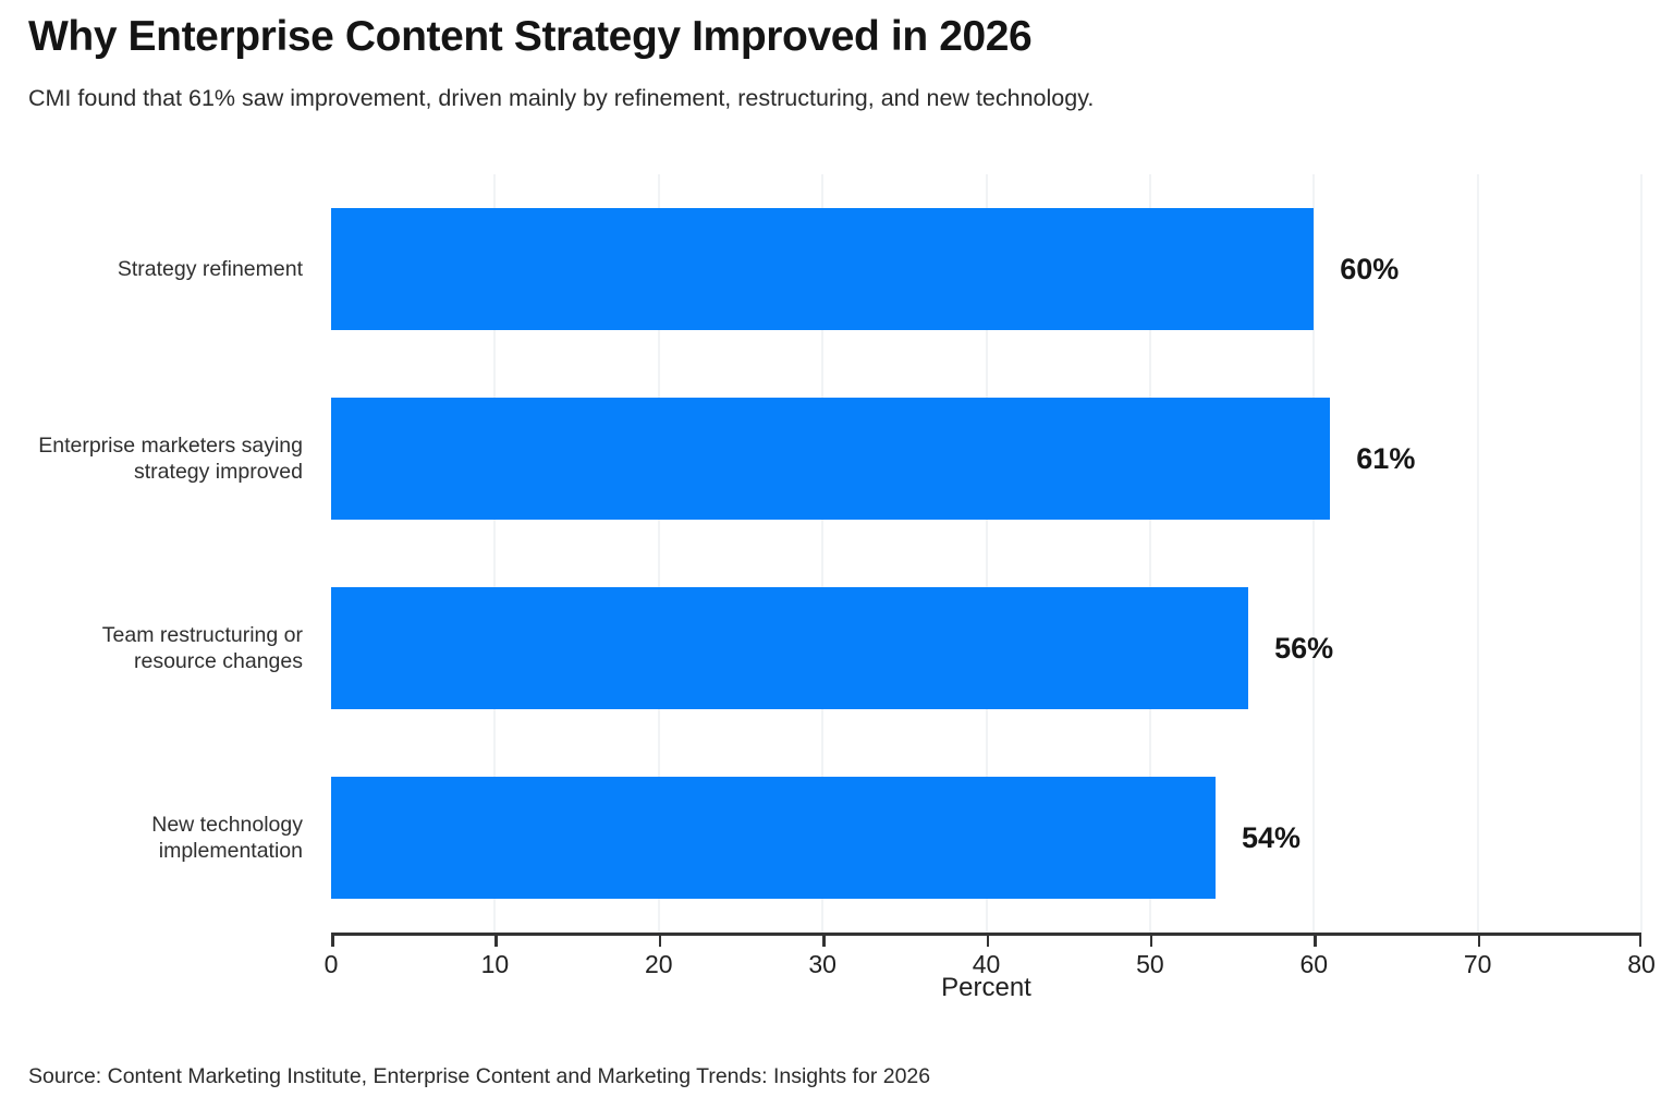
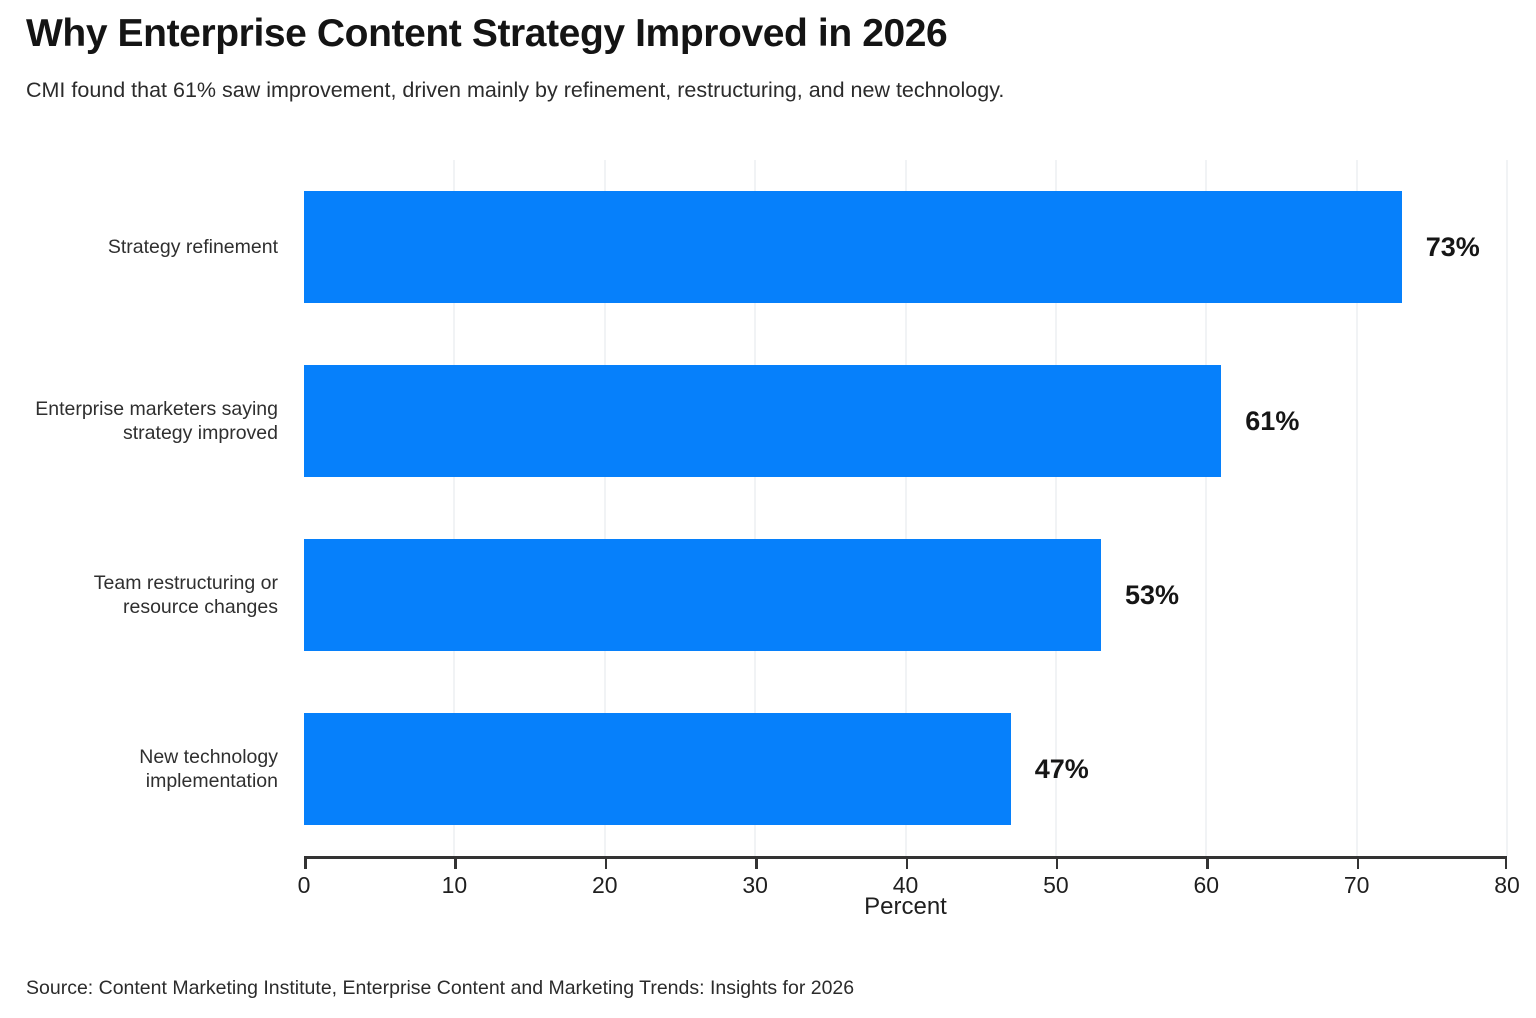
Strategy refinement: 60% -> 73%
Team restructuring or resource changes: 56% -> 53%
New technology implementation: 54% -> 47%
